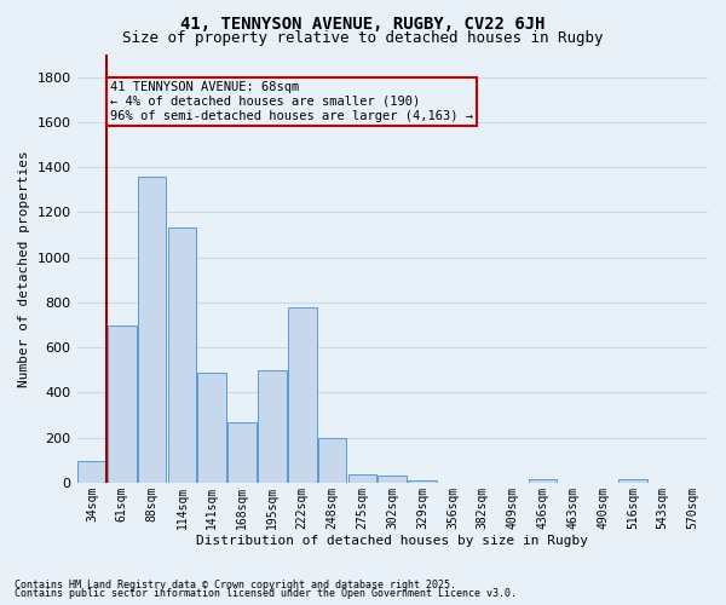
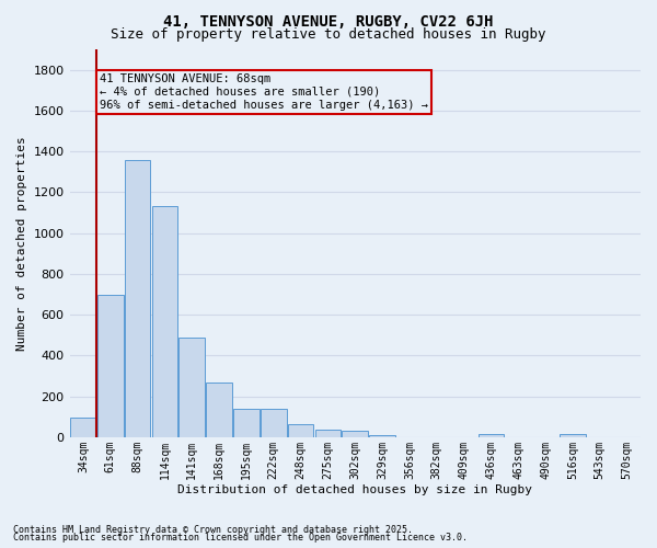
195sqm: 500 -> 140
222sqm: 780 -> 140
248sqm: 200 -> 60
